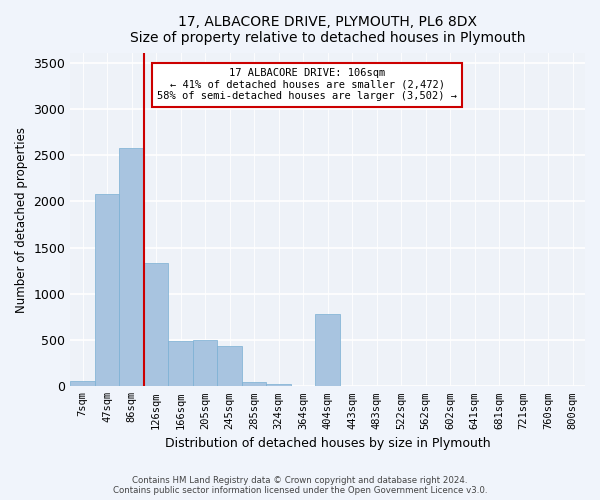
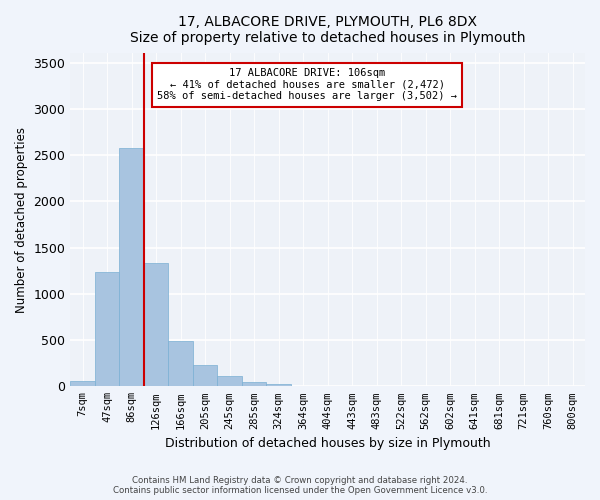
47sqm: 2080 -> 1240
205sqm: 500 -> 220
245sqm: 440 -> 120
404sqm: 780 -> 0
